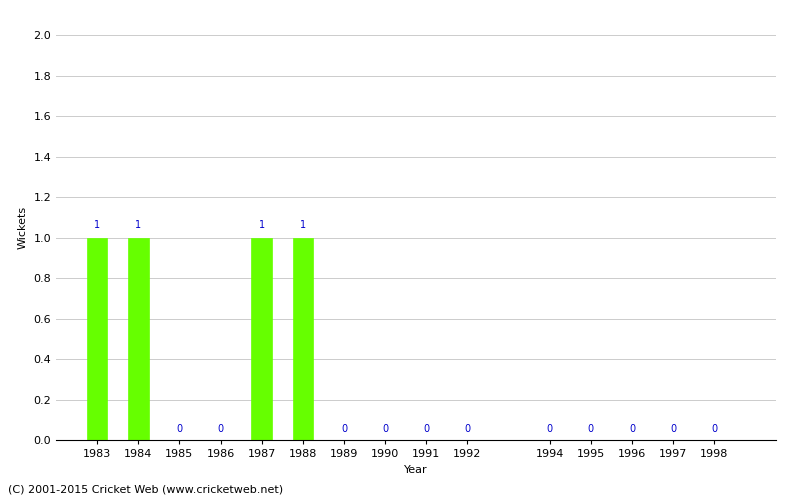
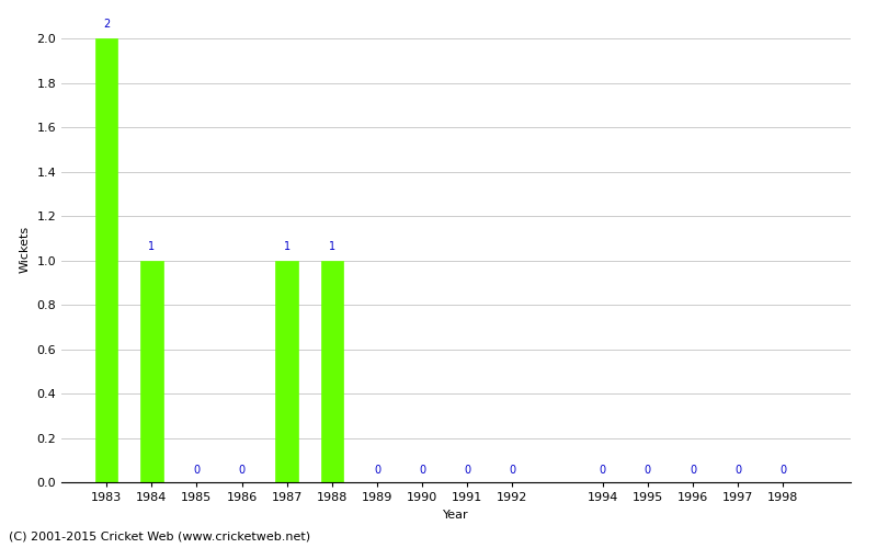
1983: 1 -> 2
